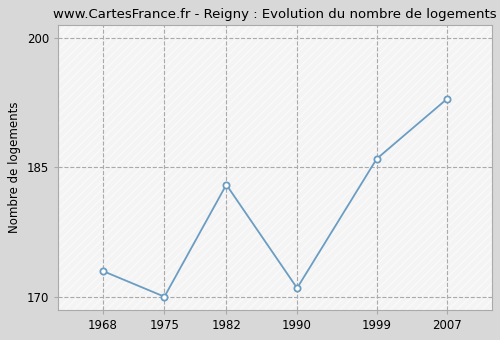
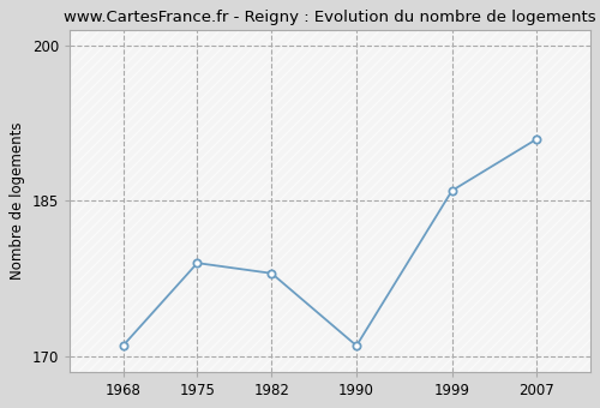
1968: 173 -> 171
1975: 170 -> 179
1982: 183 -> 178
2007: 193 -> 191
